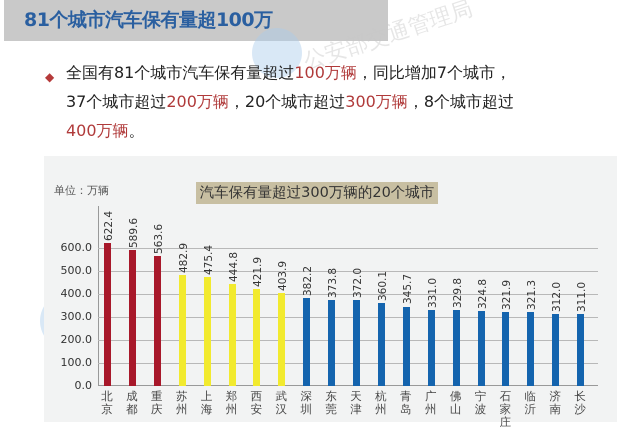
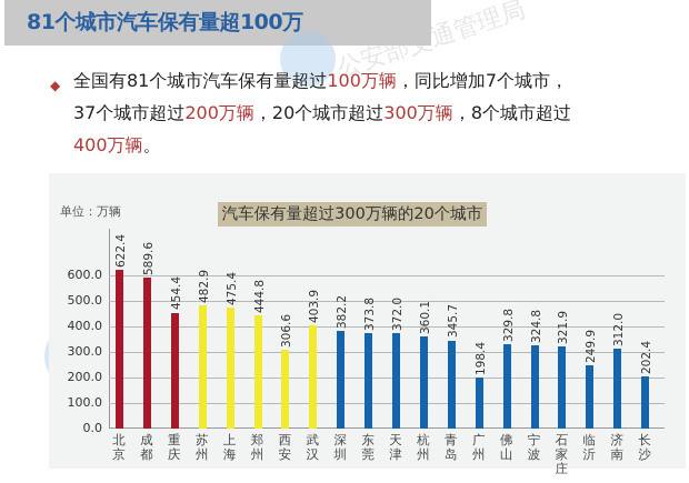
重庆: 563.6 -> 454.4
西安: 421.9 -> 306.6
广州: 331.0 -> 198.4
临沂: 321.3 -> 249.9
长沙: 311.0 -> 202.4
